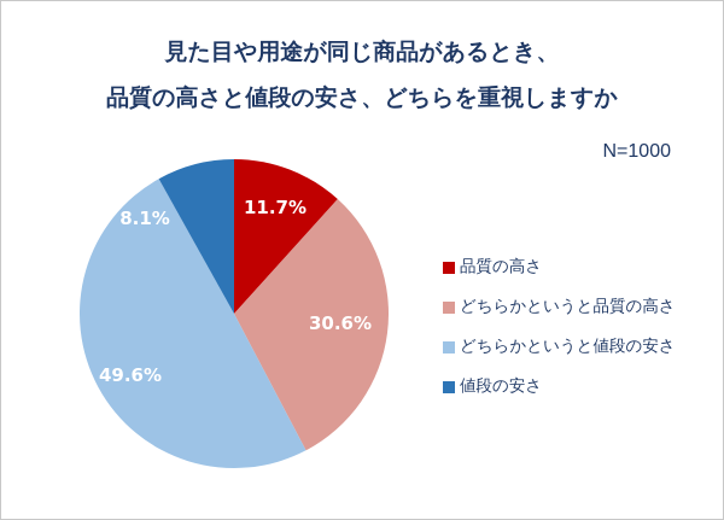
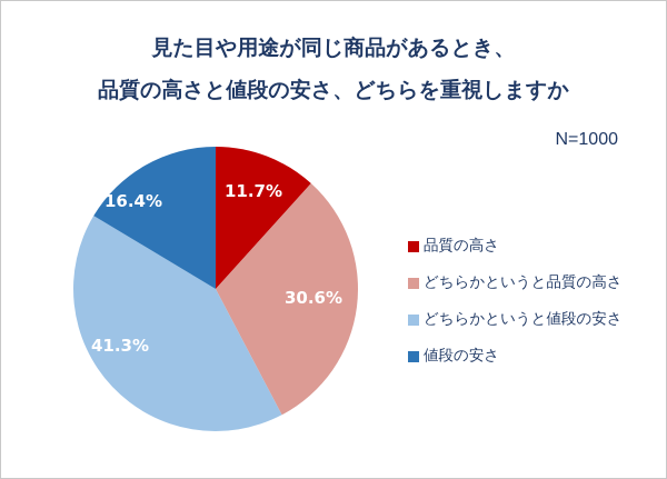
どちらかというと値段の安さ: 49.6% -> 41.3%
値段の安さ: 8.1% -> 16.4%
